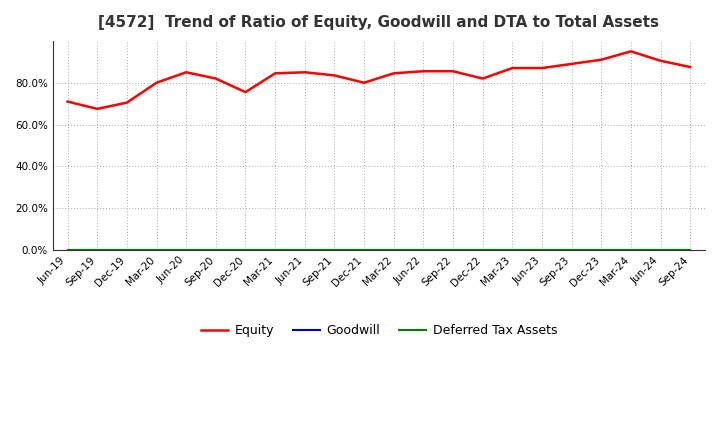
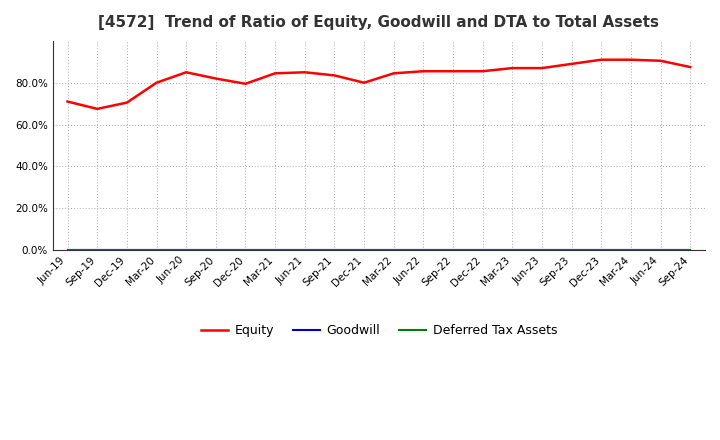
Equity/Dec-20: 75.5% -> 79.5%
Equity/Dec-22: 82.0% -> 85.5%
Equity/Mar-24: 95.0% -> 91.0%
